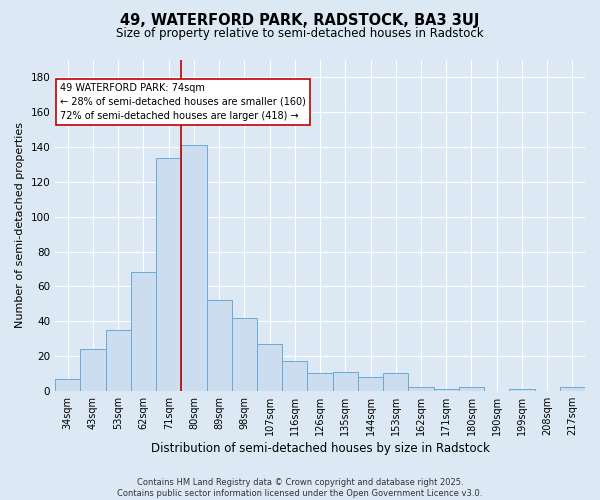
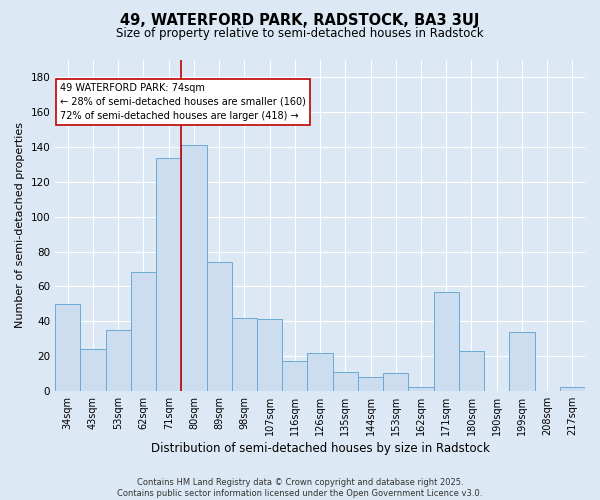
34sqm: 7 -> 50
89sqm: 52 -> 74
107sqm: 27 -> 41
126sqm: 10 -> 22
171sqm: 1 -> 57
180sqm: 2 -> 23
199sqm: 1 -> 34
